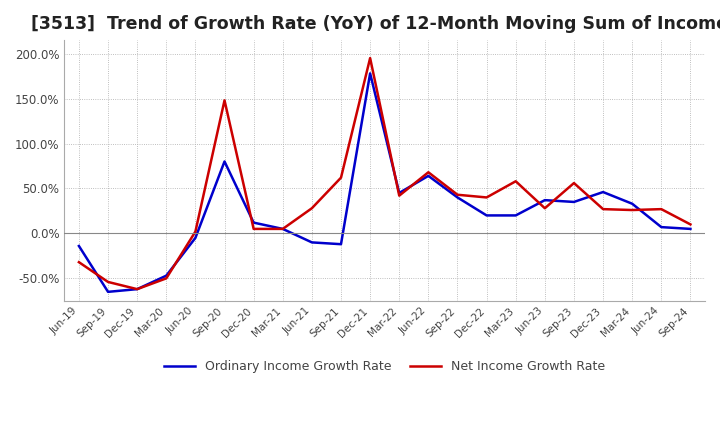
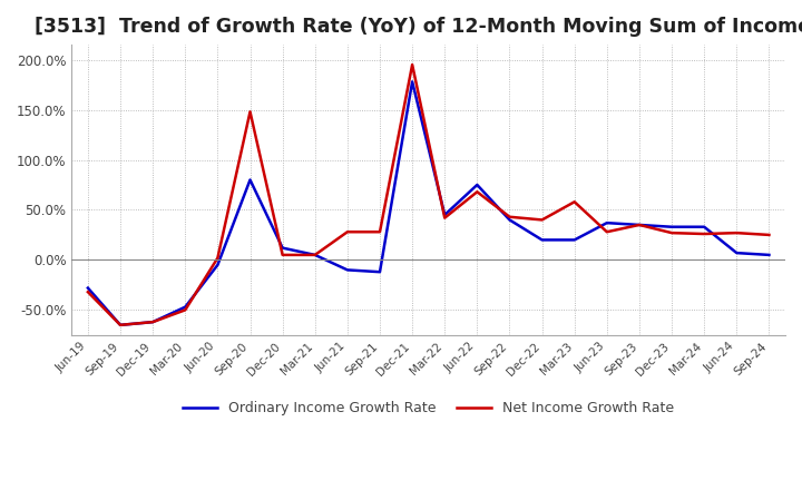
Ordinary Income Growth Rate/Jun-19: -14% -> -28%
Net Income Growth Rate/Sep-19: -54% -> -65%
Net Income Growth Rate/Sep-21: 62% -> 28%
Ordinary Income Growth Rate/Jun-22: 64% -> 75%
Net Income Growth Rate/Sep-23: 56% -> 35%
Ordinary Income Growth Rate/Dec-23: 46% -> 33%
Net Income Growth Rate/Sep-24: 10% -> 25%
